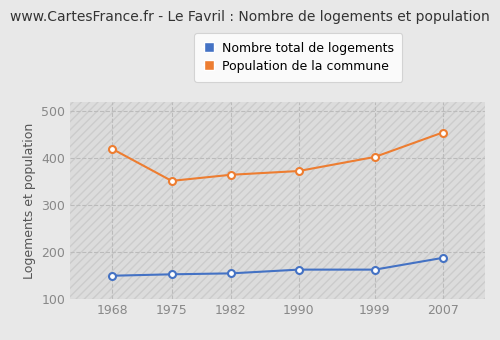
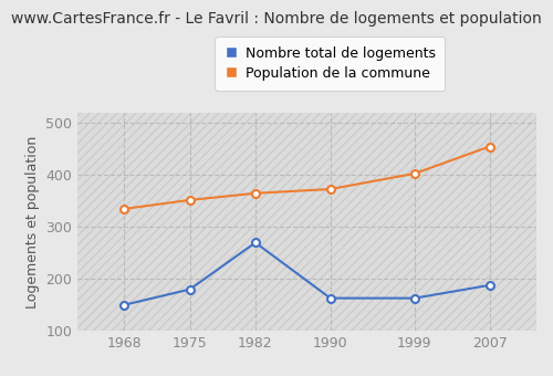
Population de la commune/1968: 420 -> 335
Nombre total de logements/1975: 153 -> 180
Nombre total de logements/1982: 155 -> 270
